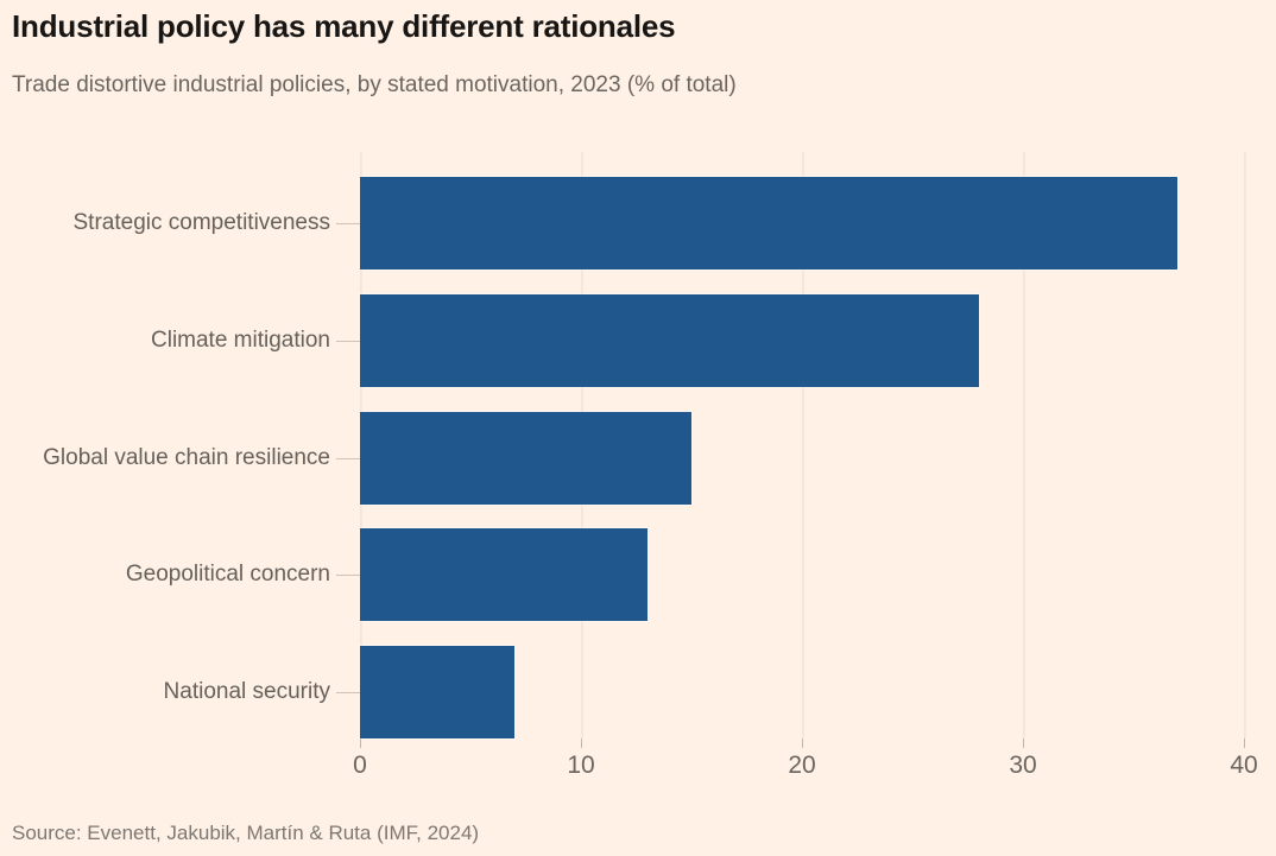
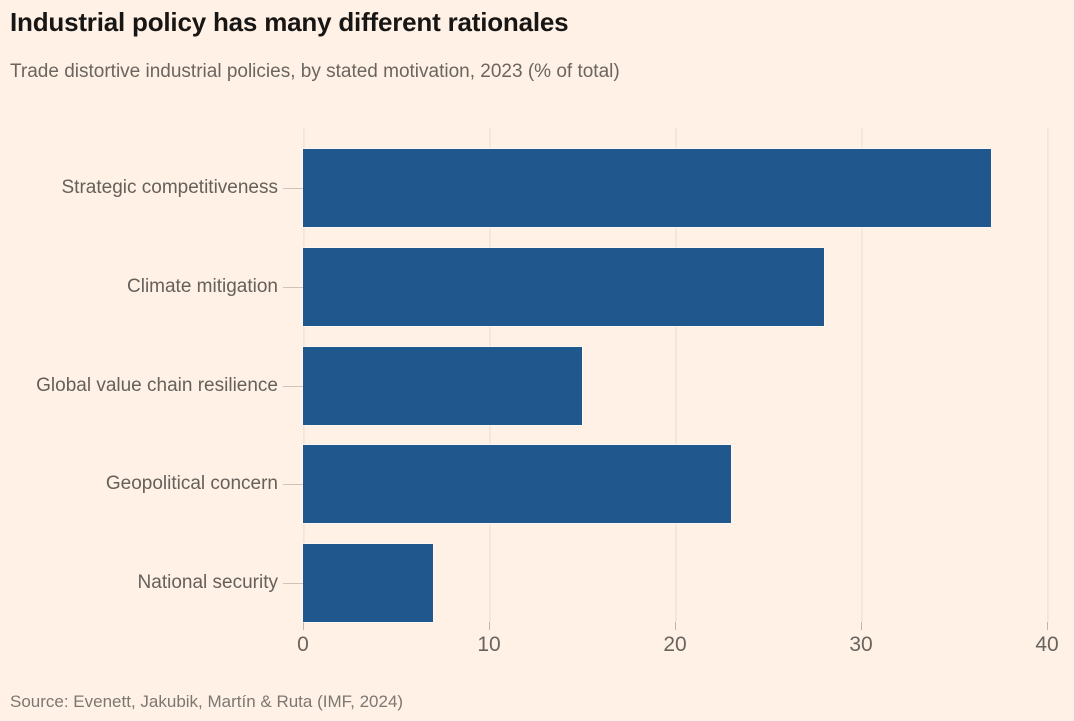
Geopolitical concern: 13 -> 23
